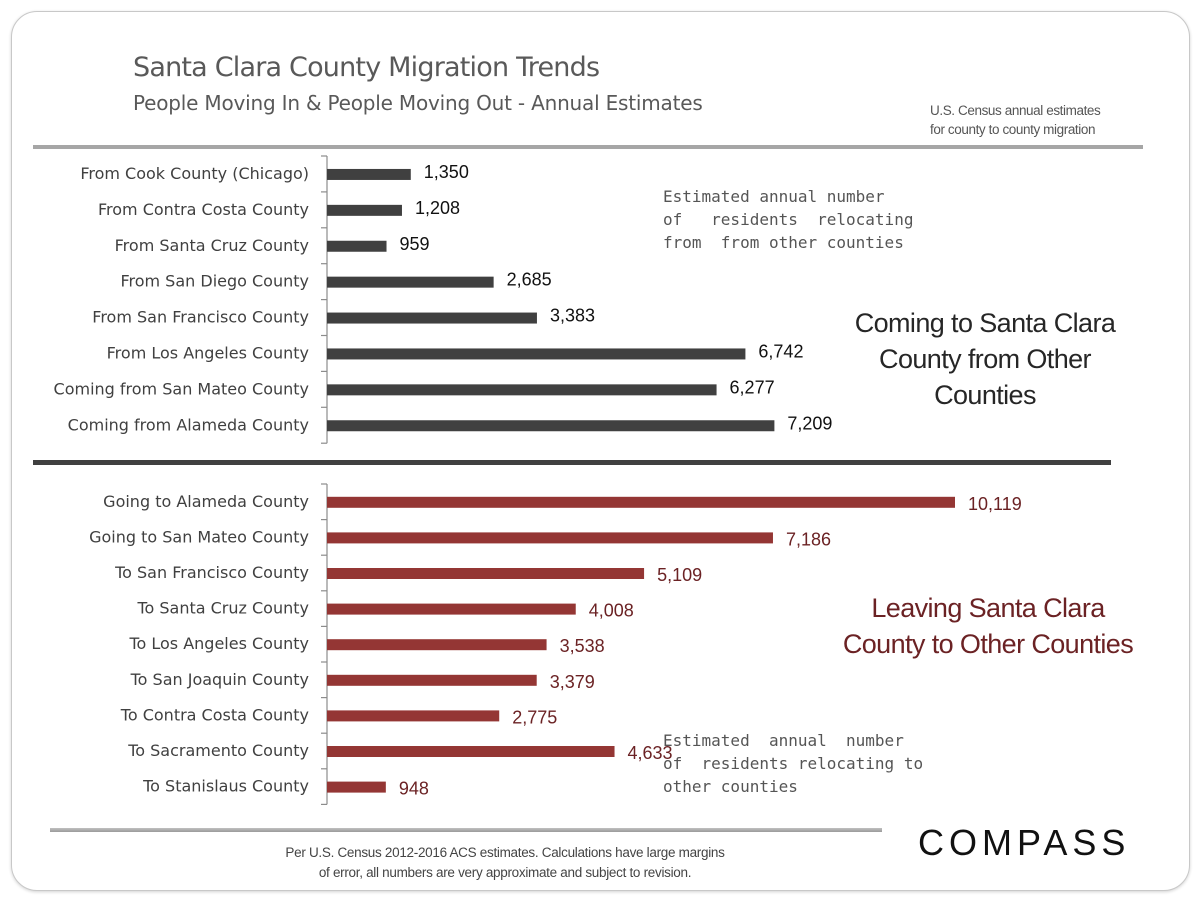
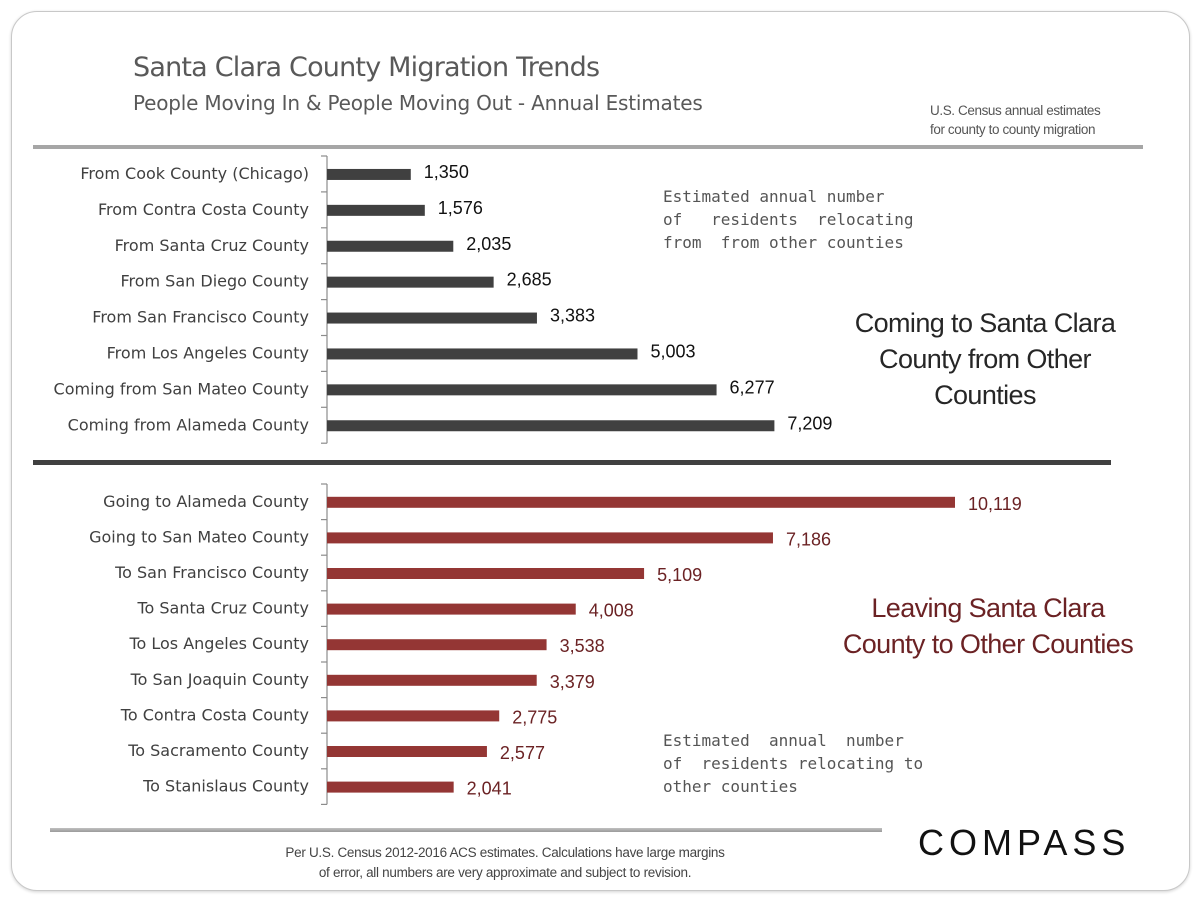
Coming to Santa Clara County from Other Counties/From Contra Costa County: 1,208 -> 1,576
Coming to Santa Clara County from Other Counties/From Santa Cruz County: 959 -> 2,035
Coming to Santa Clara County from Other Counties/From Los Angeles County: 6,742 -> 5,003
Leaving Santa Clara County to Other Counties/To Sacramento County: 4,633 -> 2,577
Leaving Santa Clara County to Other Counties/To Stanislaus County: 948 -> 2,041
